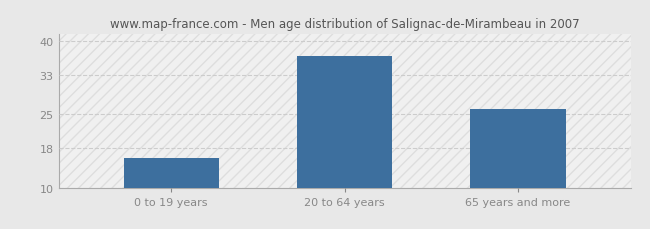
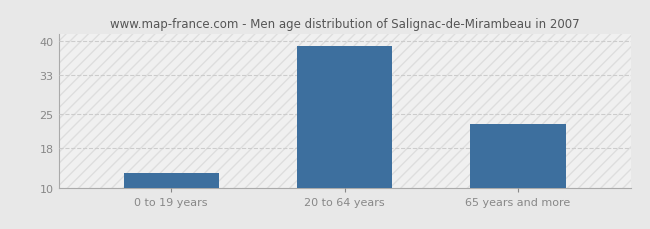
0 to 19 years: 16 -> 13
20 to 64 years: 37 -> 39
65 years and more: 26 -> 23
